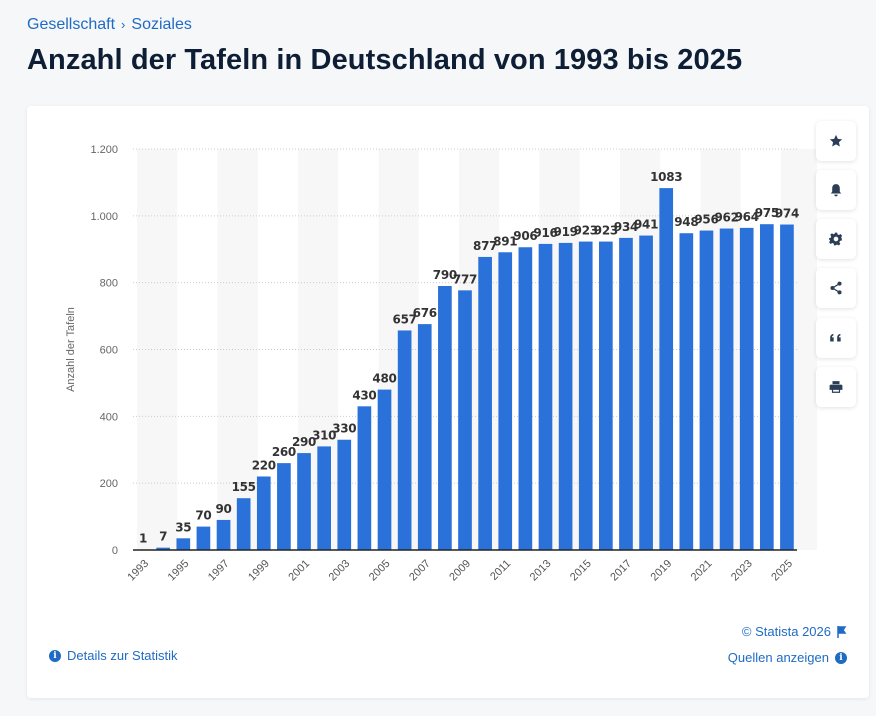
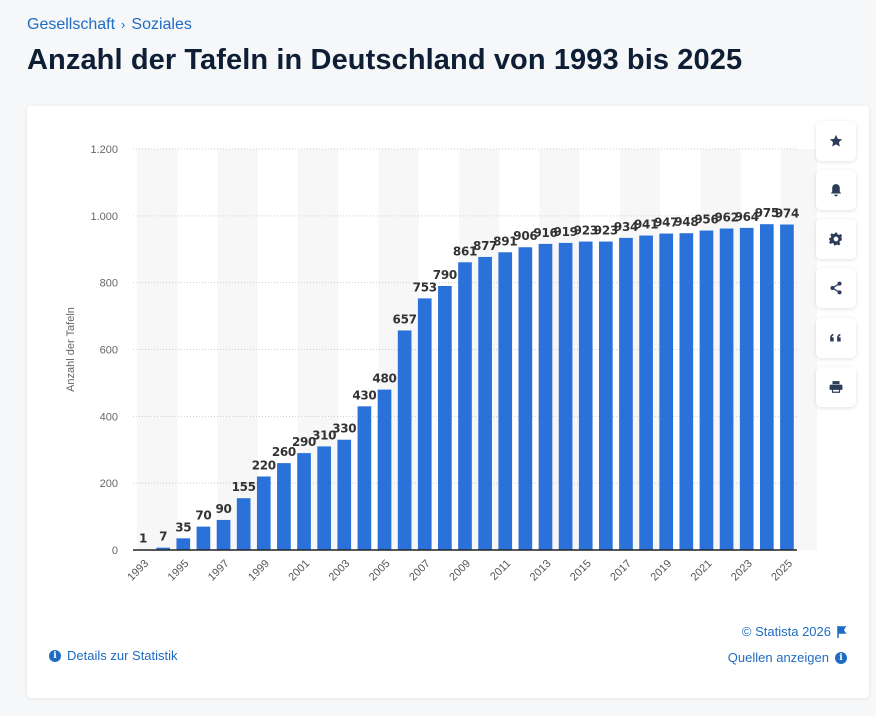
2007: 676 -> 753
2009: 777 -> 861
2019: 1083 -> 947
